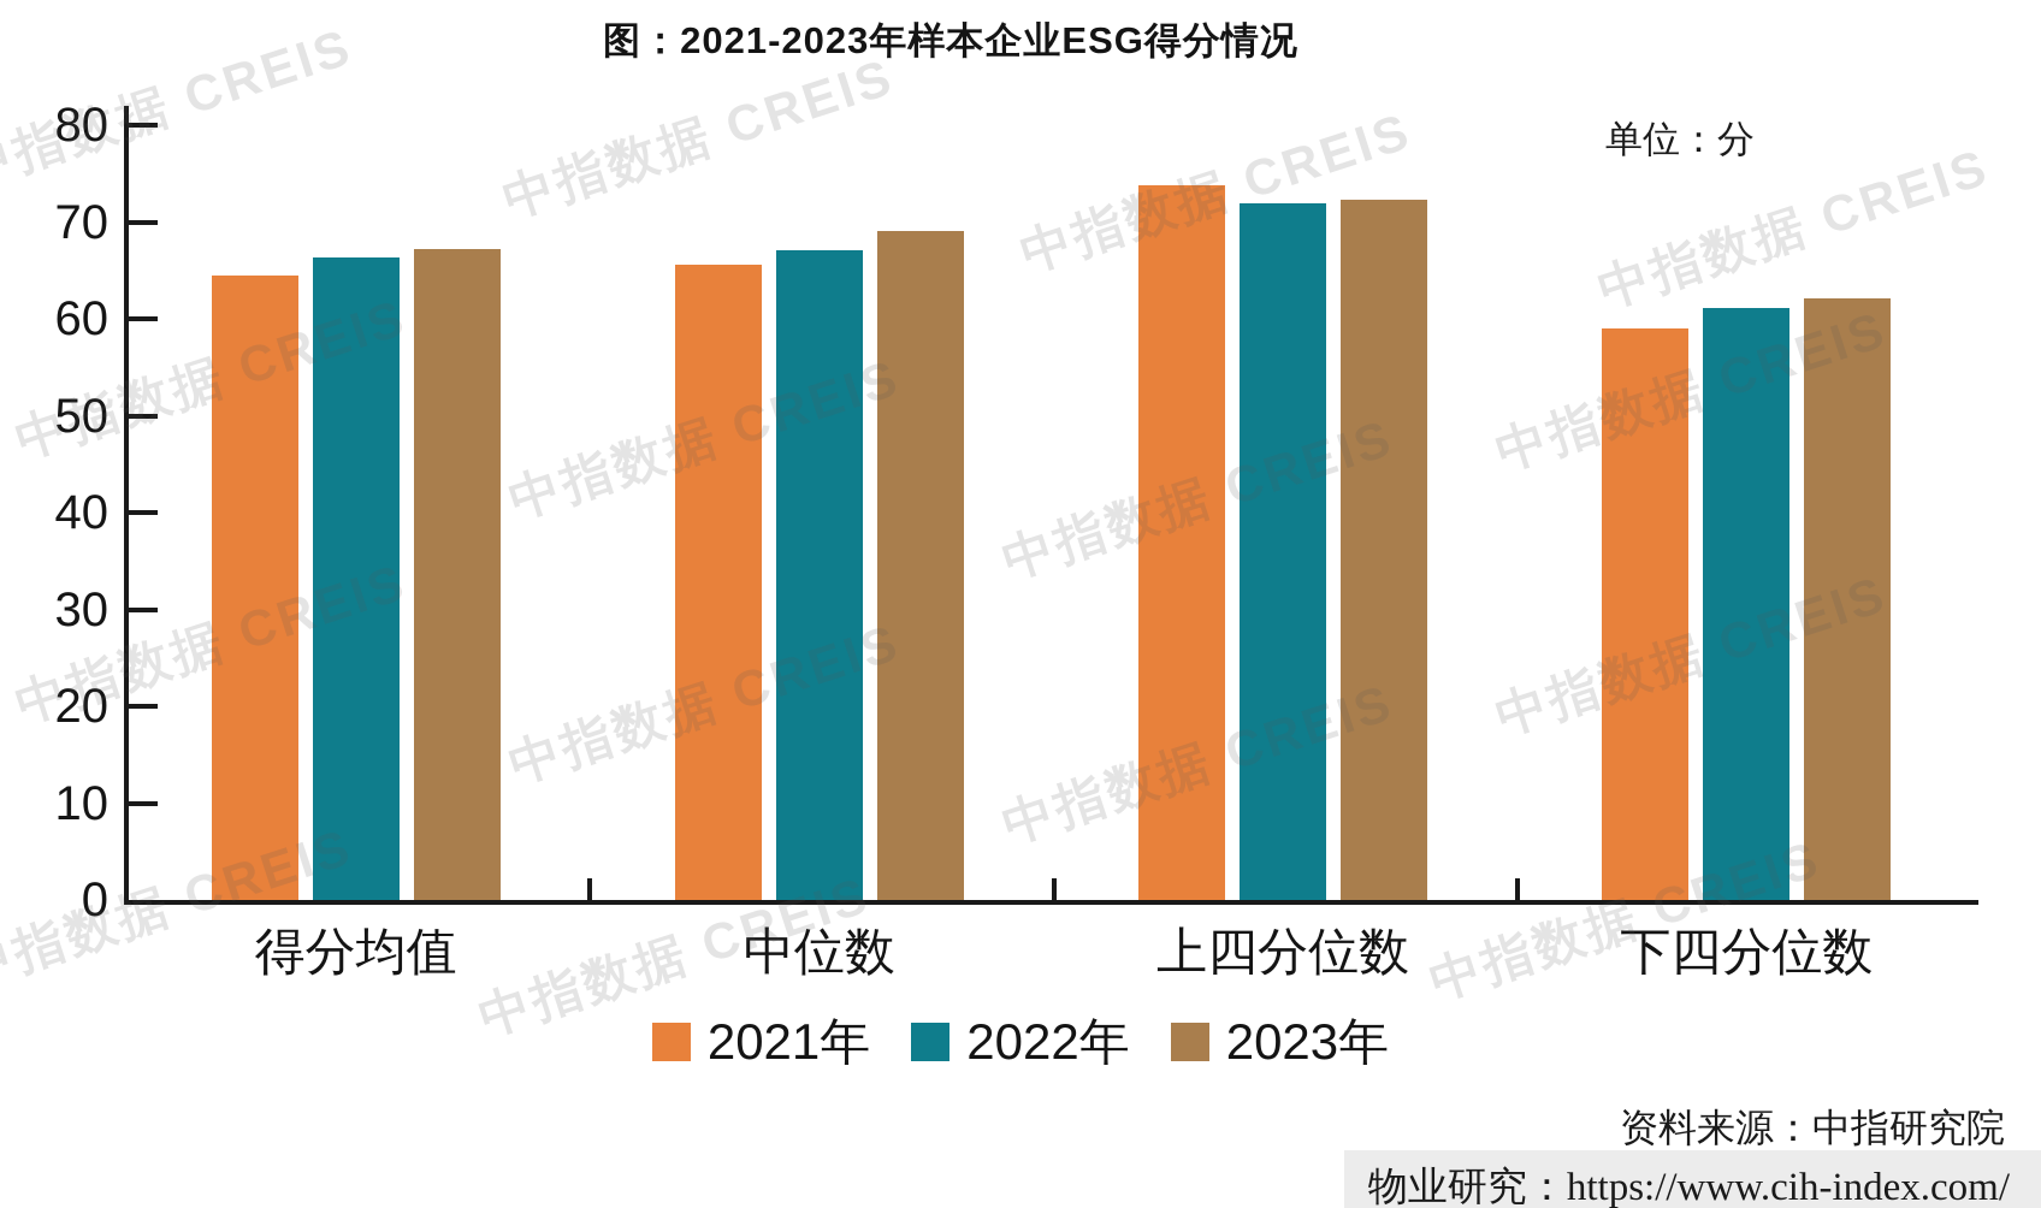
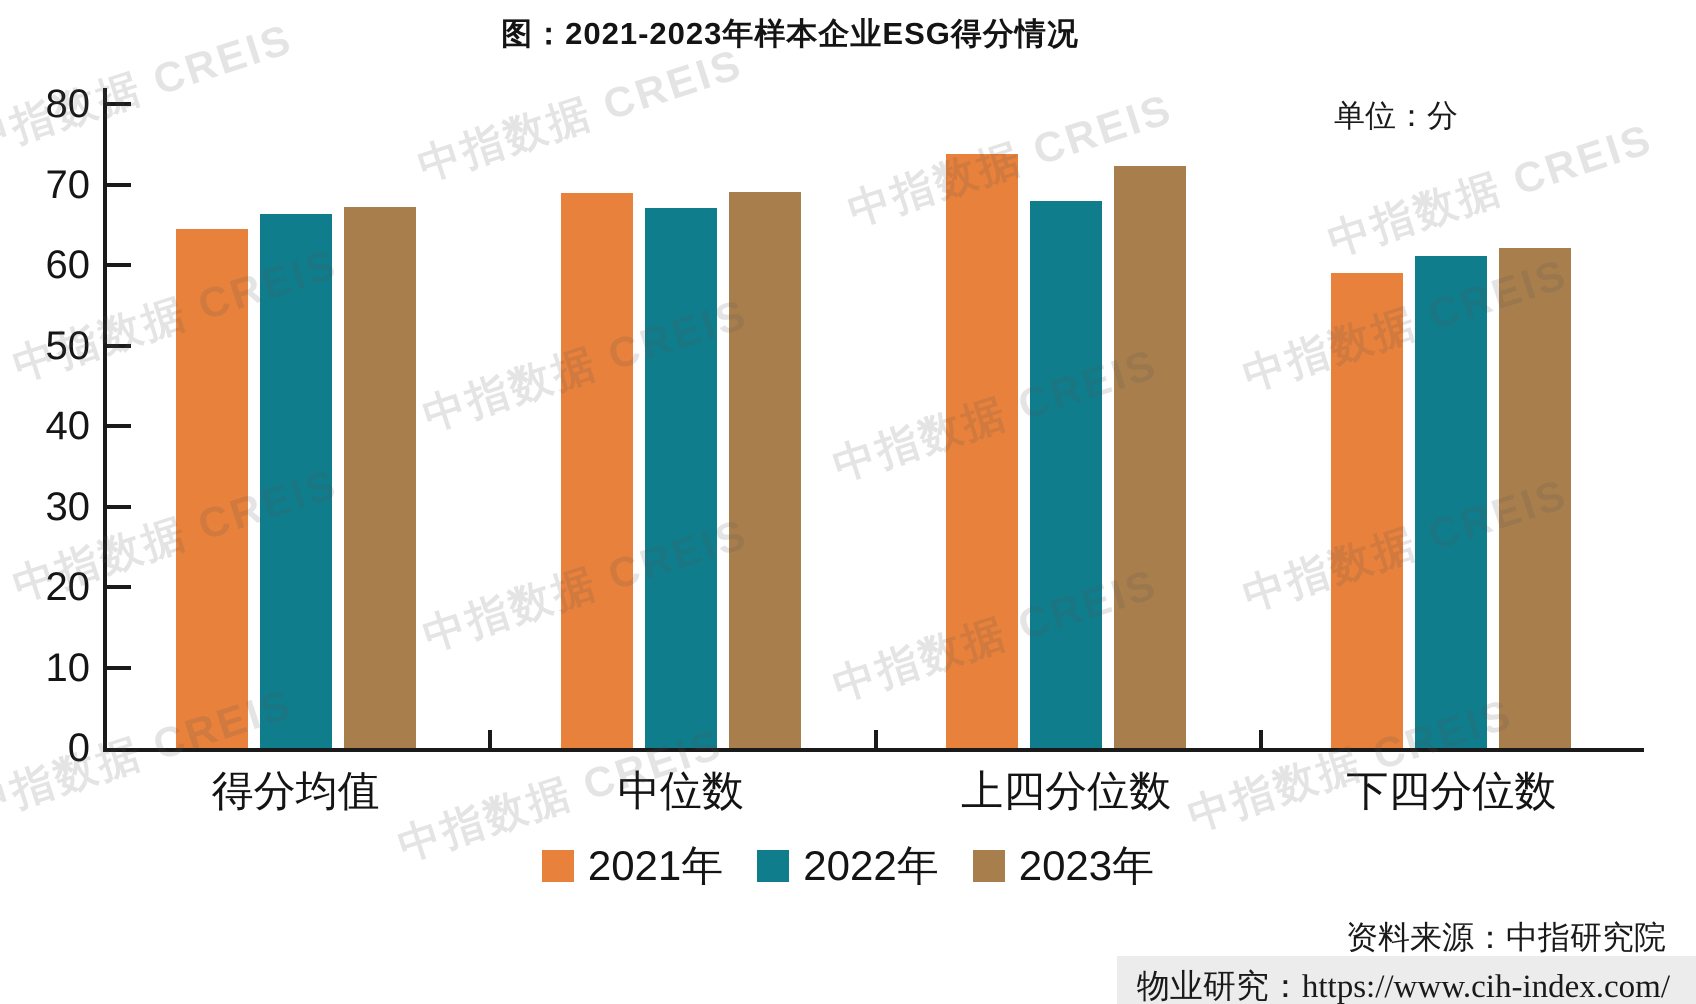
2021年/中位数: 66 -> 69
2022年/上四分位数: 72 -> 68
